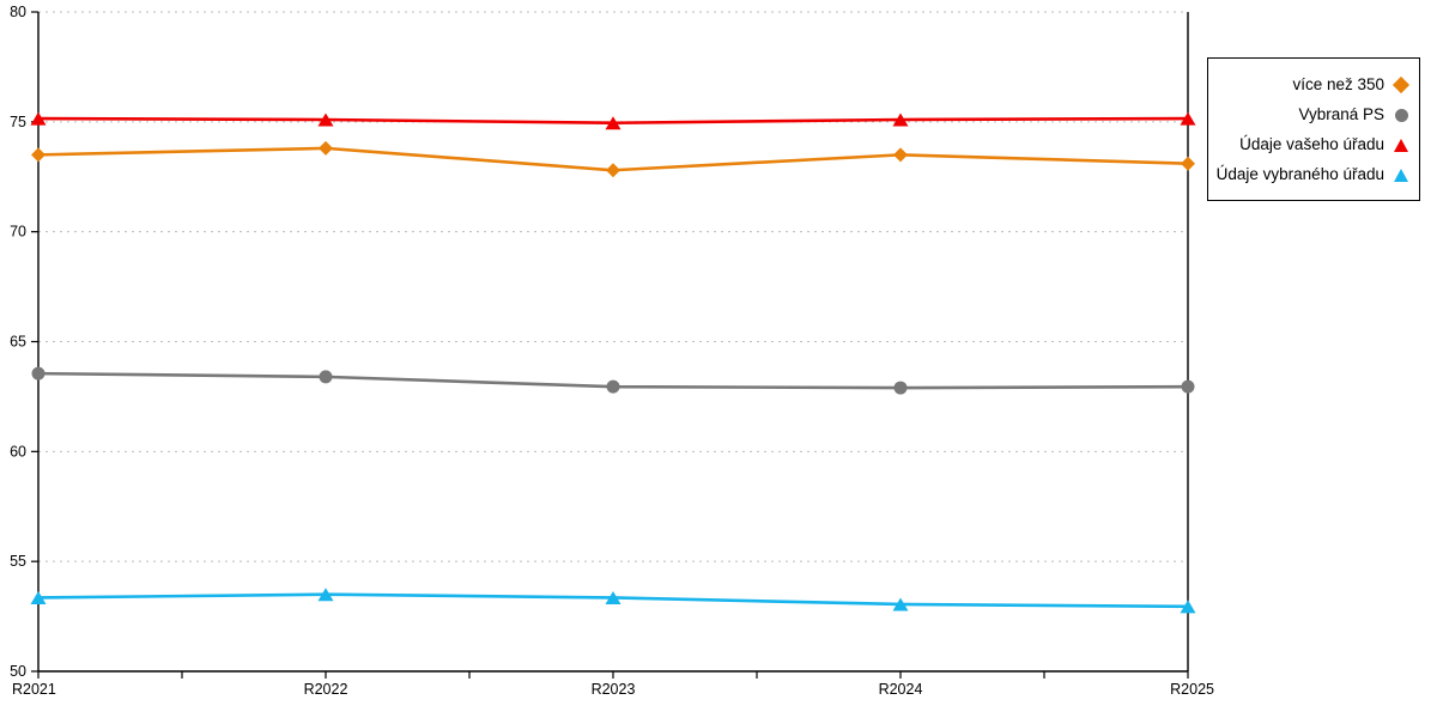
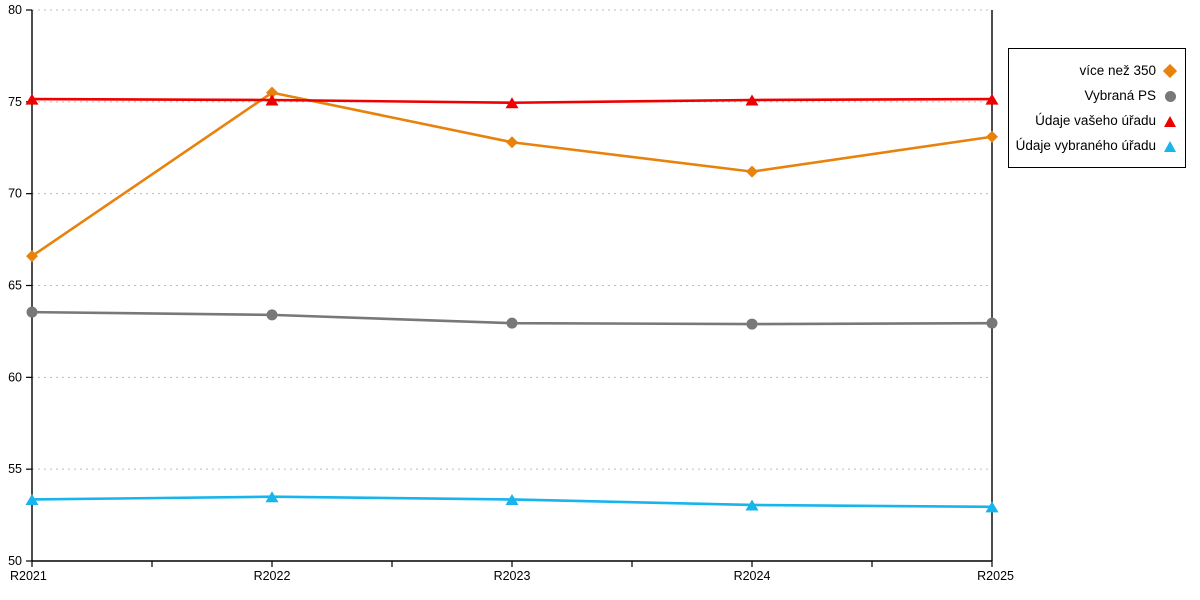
více než 350/R2021: 73.5 -> 66.6
více než 350/R2022: 73.8 -> 75.5
více než 350/R2024: 73.5 -> 71.2
